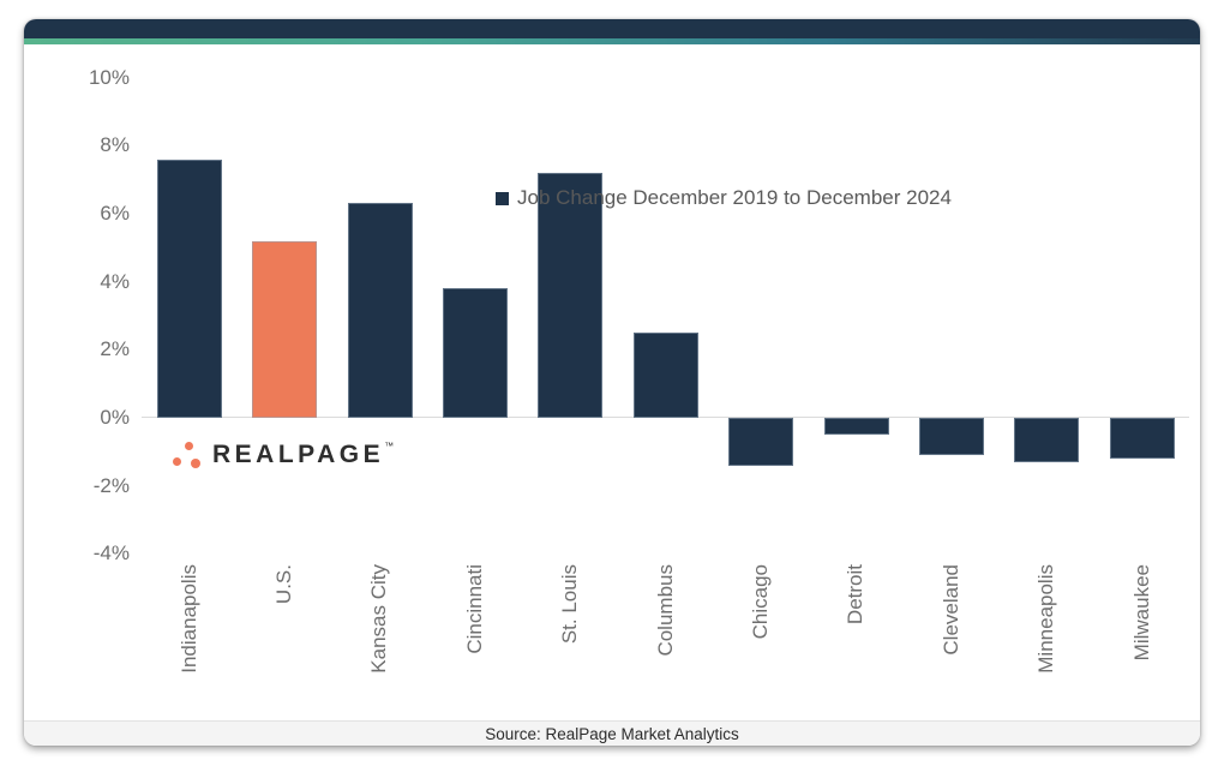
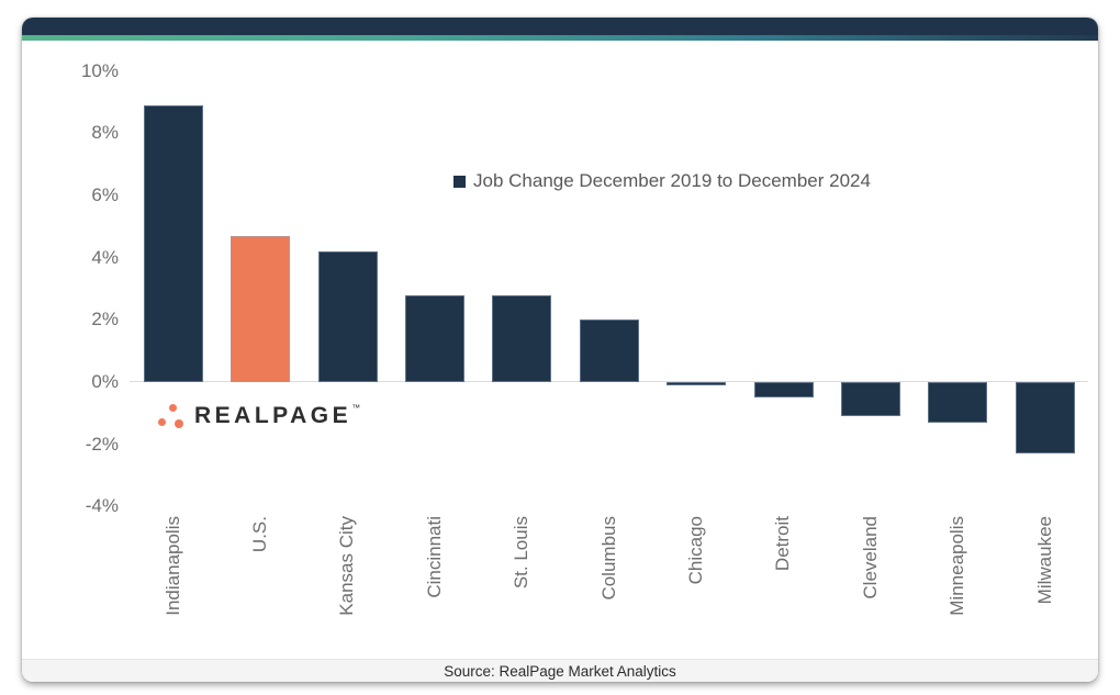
Indianapolis: 7.6% -> 8.9%
U.S.: 5.2% -> 4.7%
Kansas City: 6.3% -> 4.2%
Cincinnati: 3.8% -> 2.8%
St. Louis: 7.2% -> 2.8%
Columbus: 2.5% -> 2.0%
Chicago: -1.4% -> -0.1%
Milwaukee: -1.2% -> -2.3%
